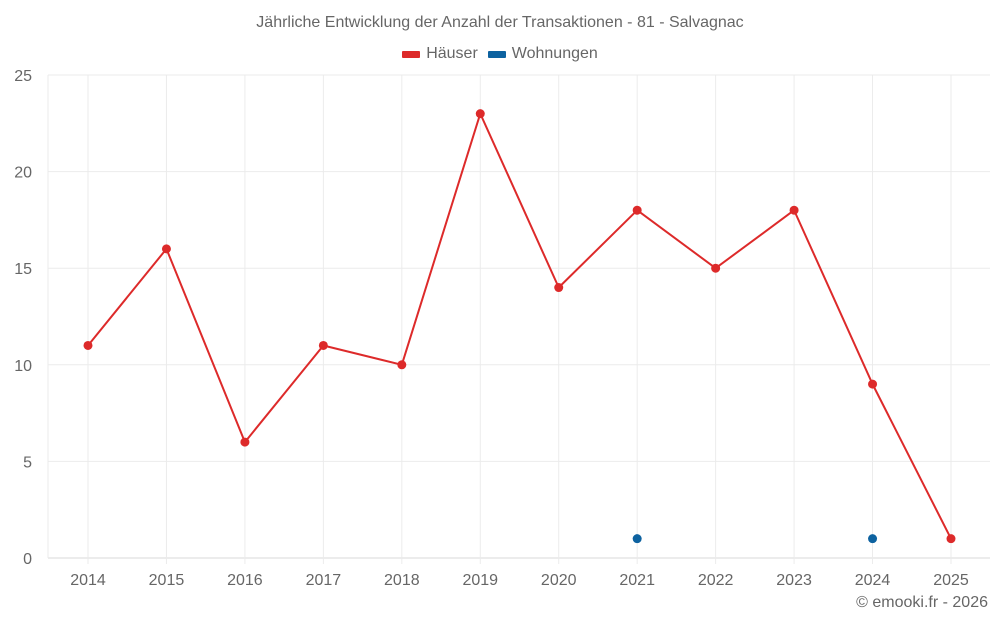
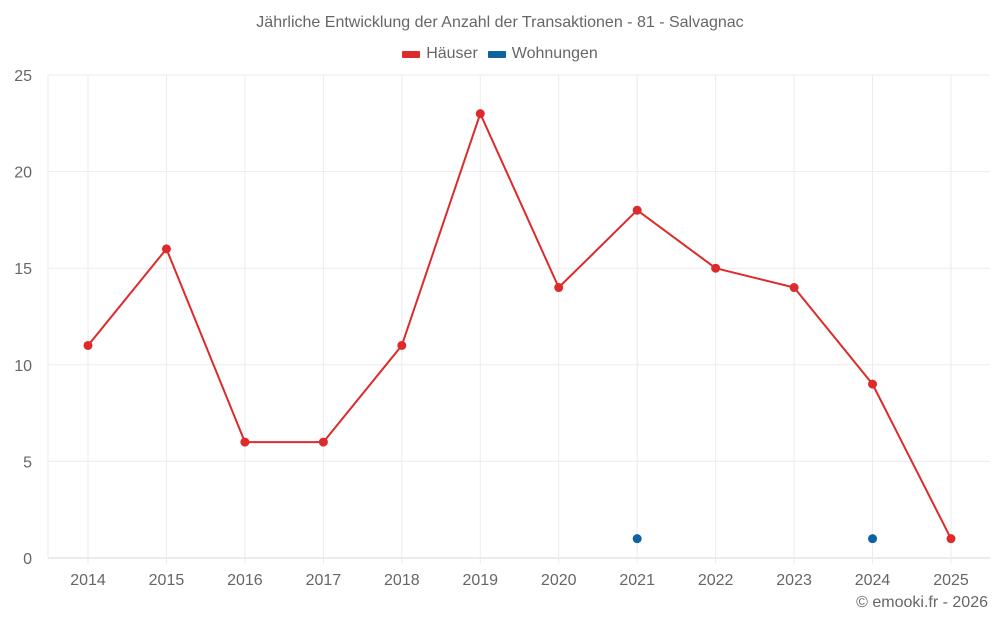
Häuser/2017: 11 -> 6
Häuser/2018: 10 -> 11
Häuser/2023: 18 -> 14
